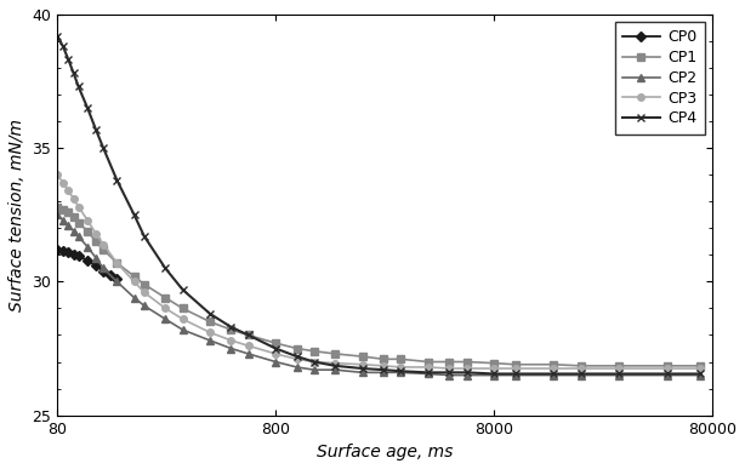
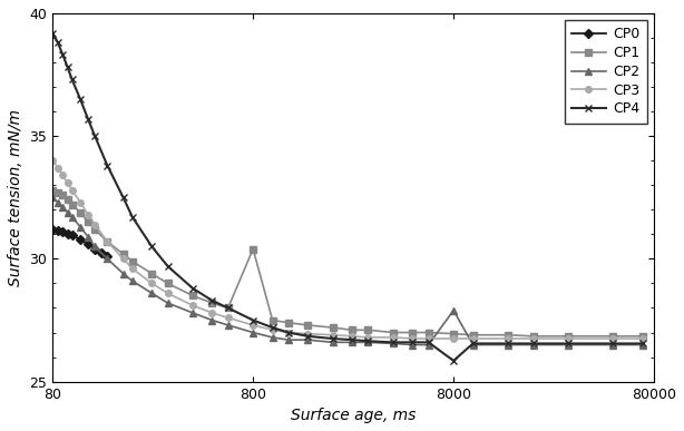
CP1/800: 27.70 -> 30.40
CP2/8000: 26.50 -> 27.90
CP4/8000: 26.55 -> 25.85
